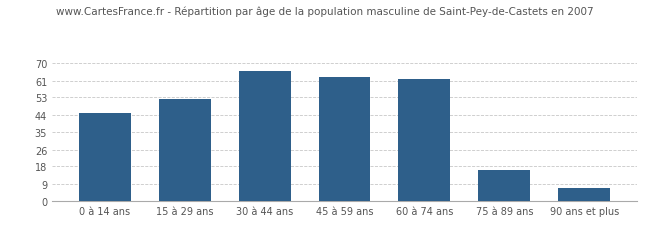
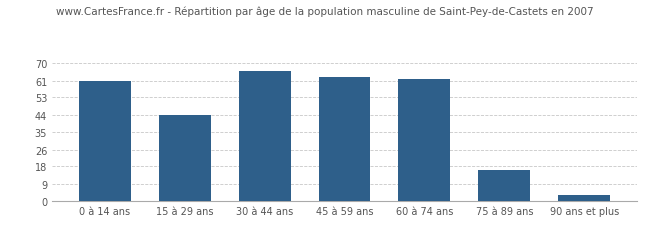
0 à 14 ans: 45 -> 61
15 à 29 ans: 52 -> 44
90 ans et plus: 7 -> 3
